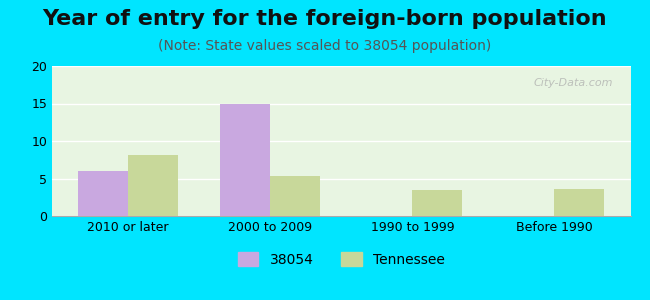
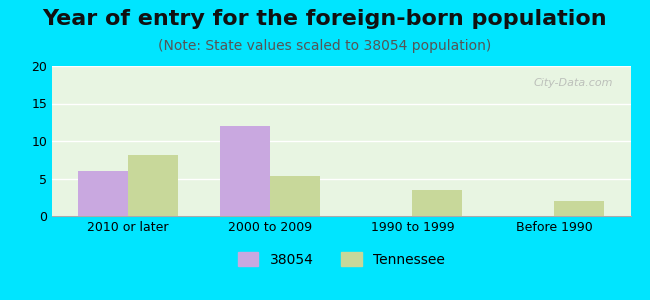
38054/2000 to 2009: 15 -> 12
Tennessee/Before 1990: 3.6 -> 2.0
